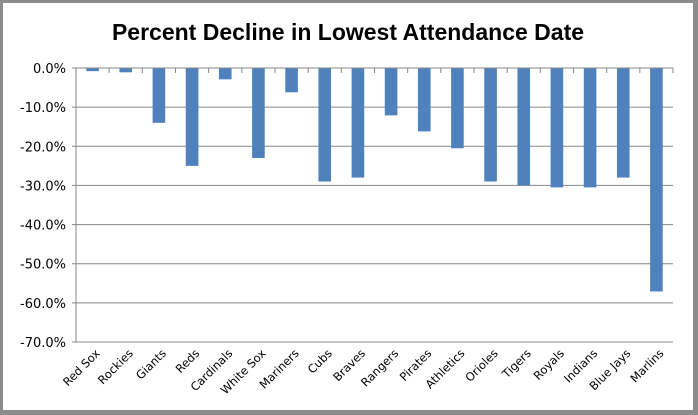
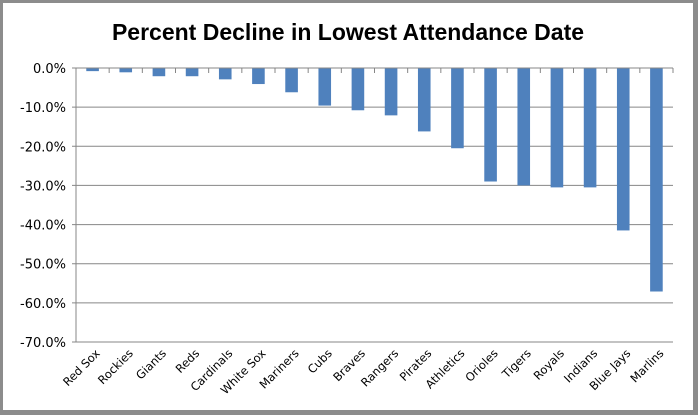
Giants: -14% -> -2%
Reds: -25% -> -2%
White Sox: -23% -> -4%
Cubs: -29% -> -10%
Braves: -28% -> -11%
Blue Jays: -28% -> -42%
